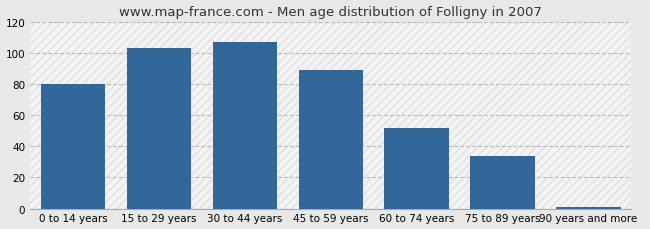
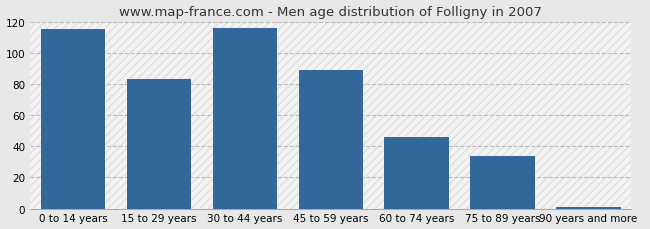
0 to 14 years: 80 -> 115
15 to 29 years: 103 -> 83
30 to 44 years: 107 -> 116
60 to 74 years: 52 -> 46
